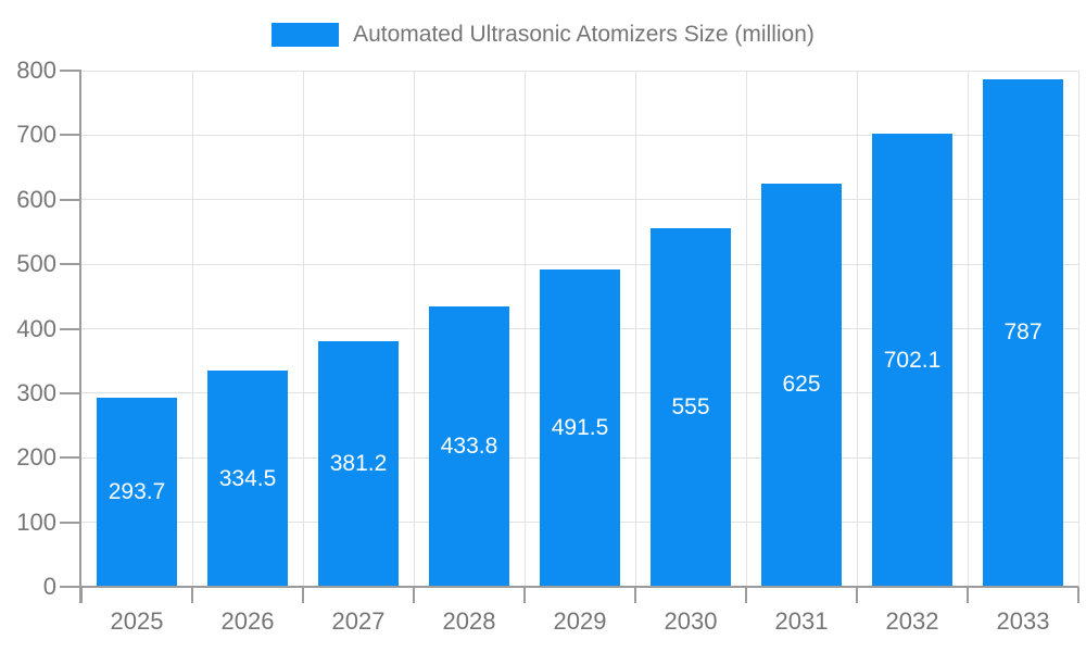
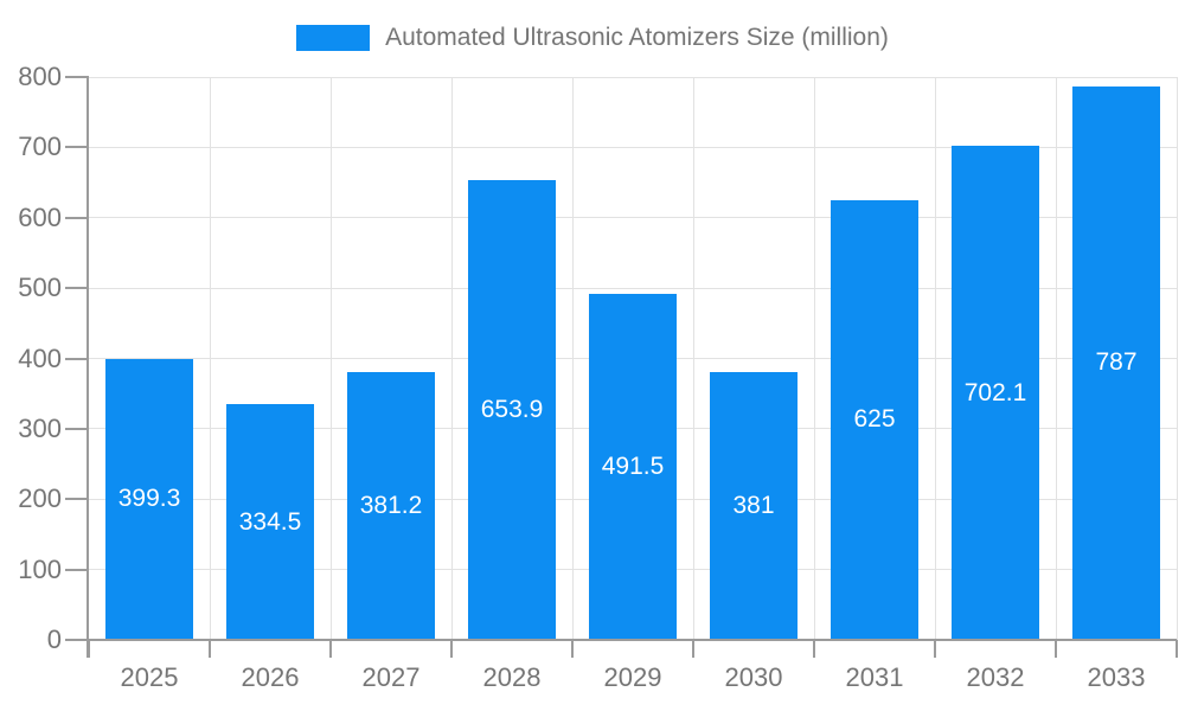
2025: 293.7 -> 399.3
2028: 433.8 -> 653.9
2030: 555 -> 381
